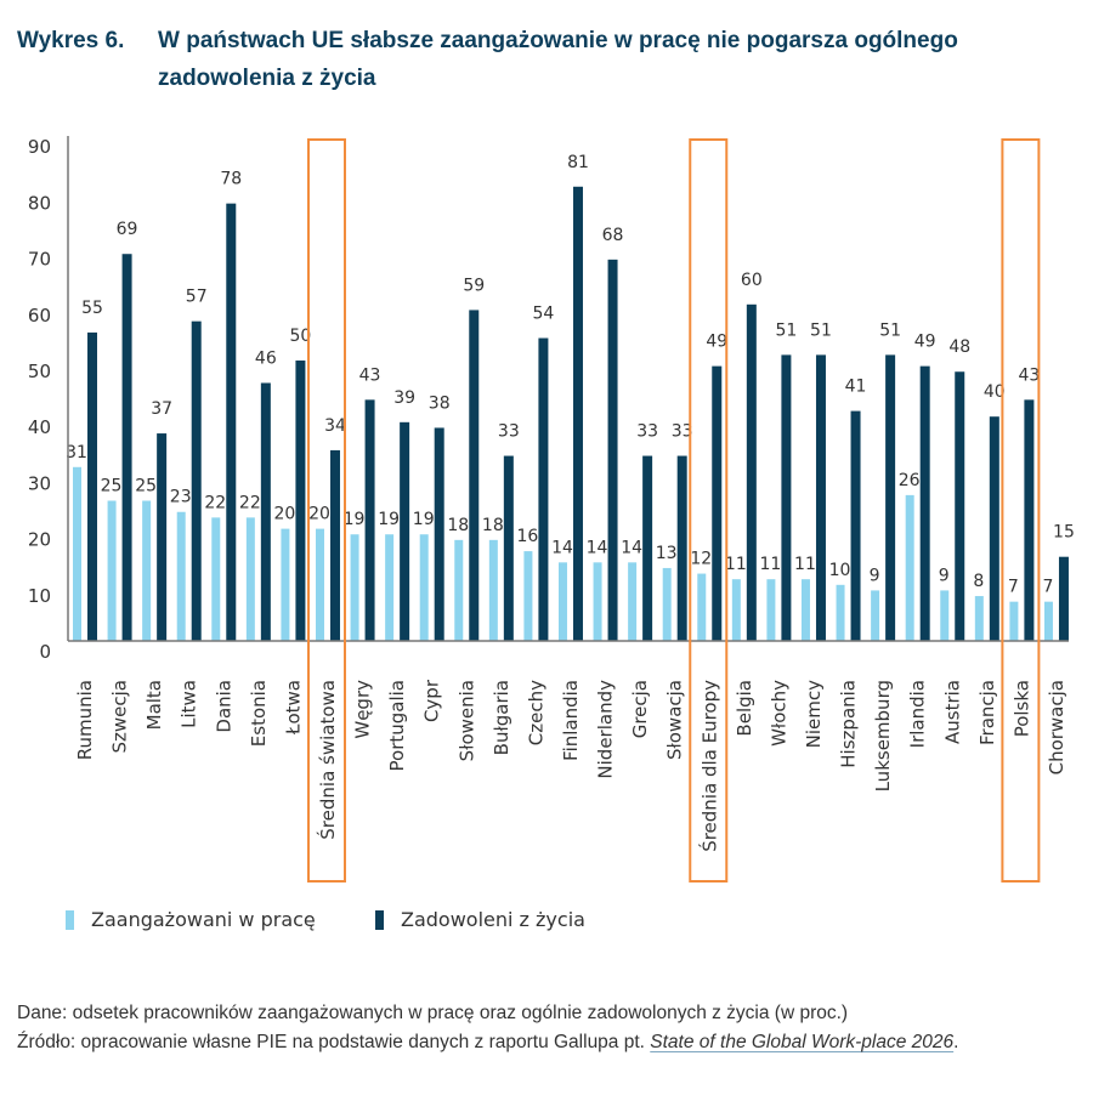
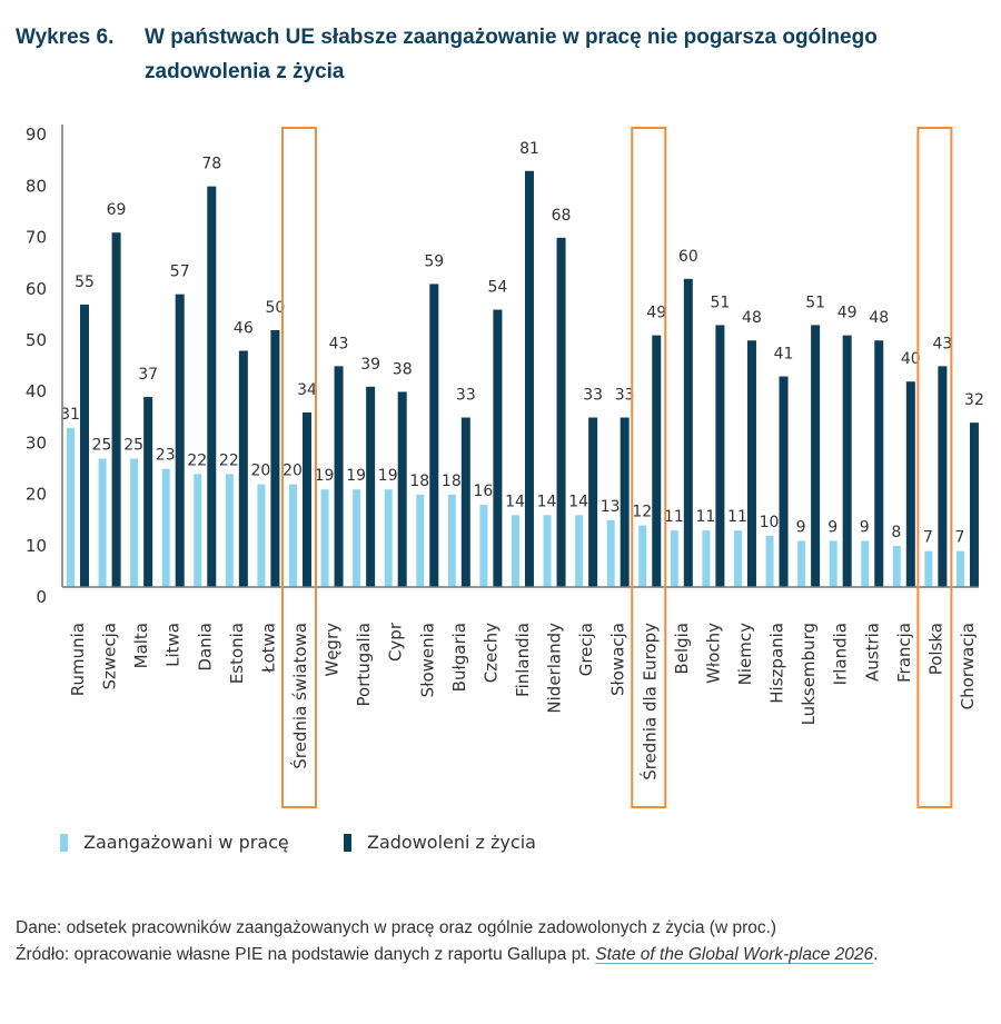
Zadowoleni z życia/Niemcy: 51 -> 48
Zaangażowani w pracę/Irlandia: 26 -> 9
Zadowoleni z życia/Chorwacja: 15 -> 32
